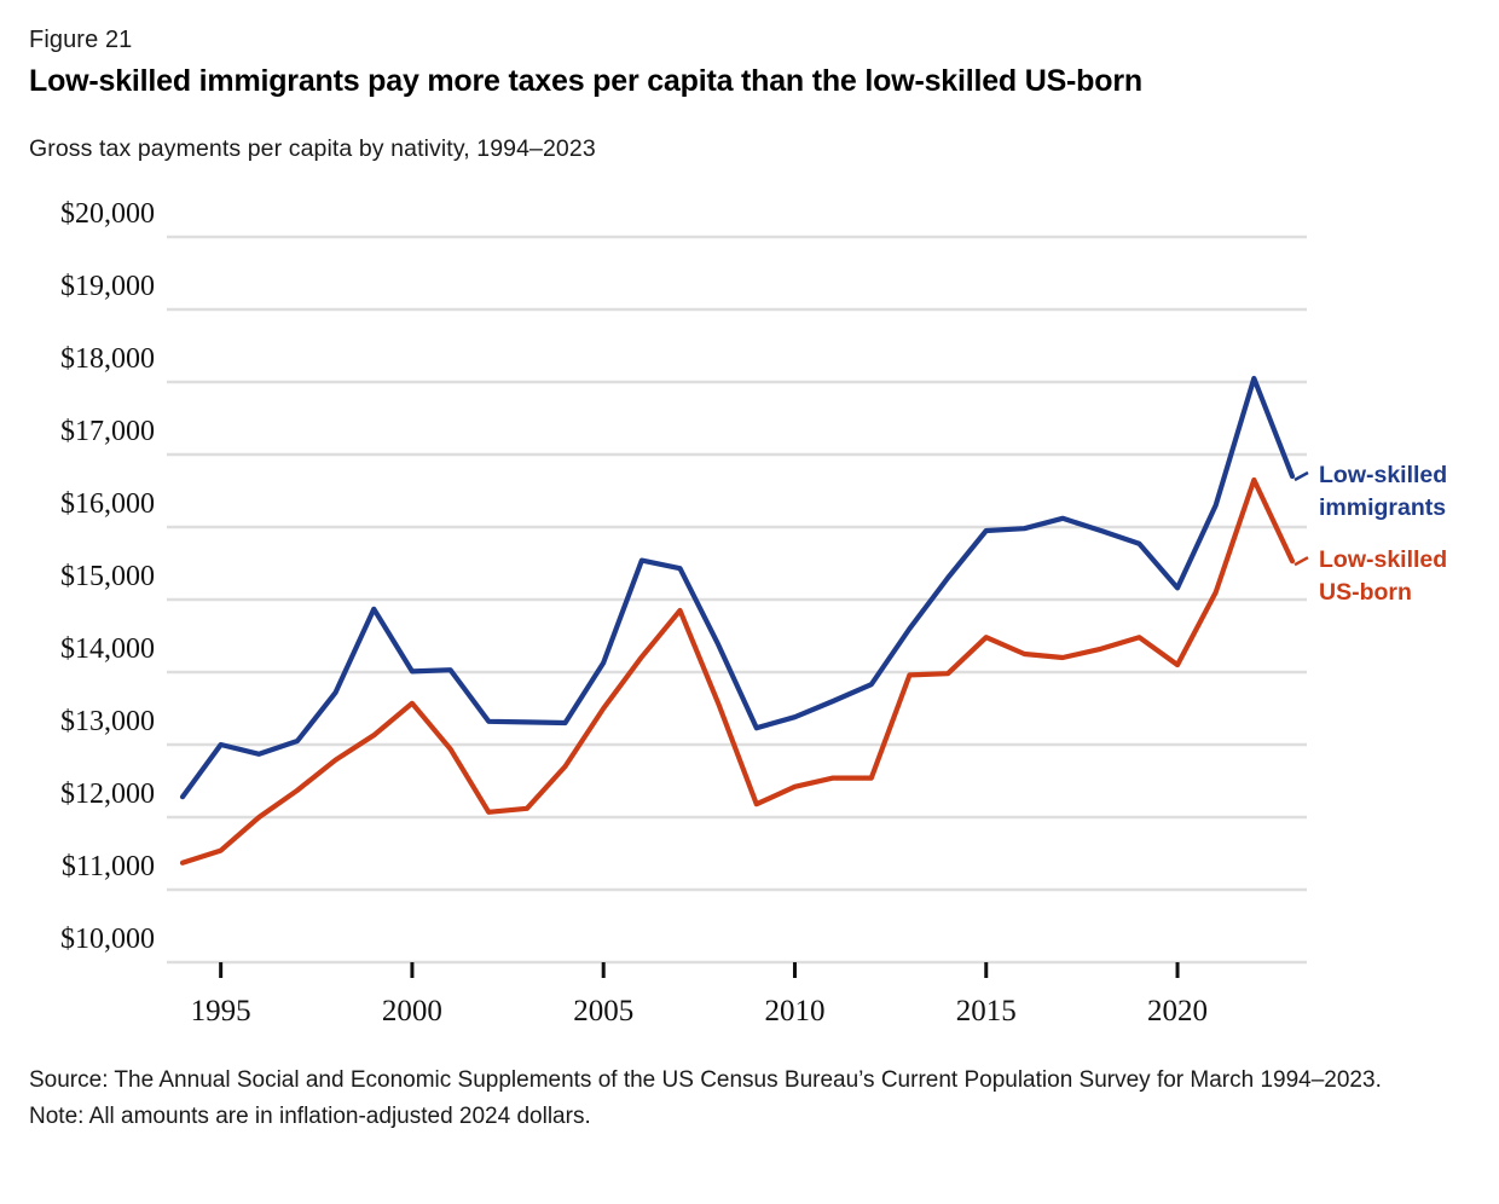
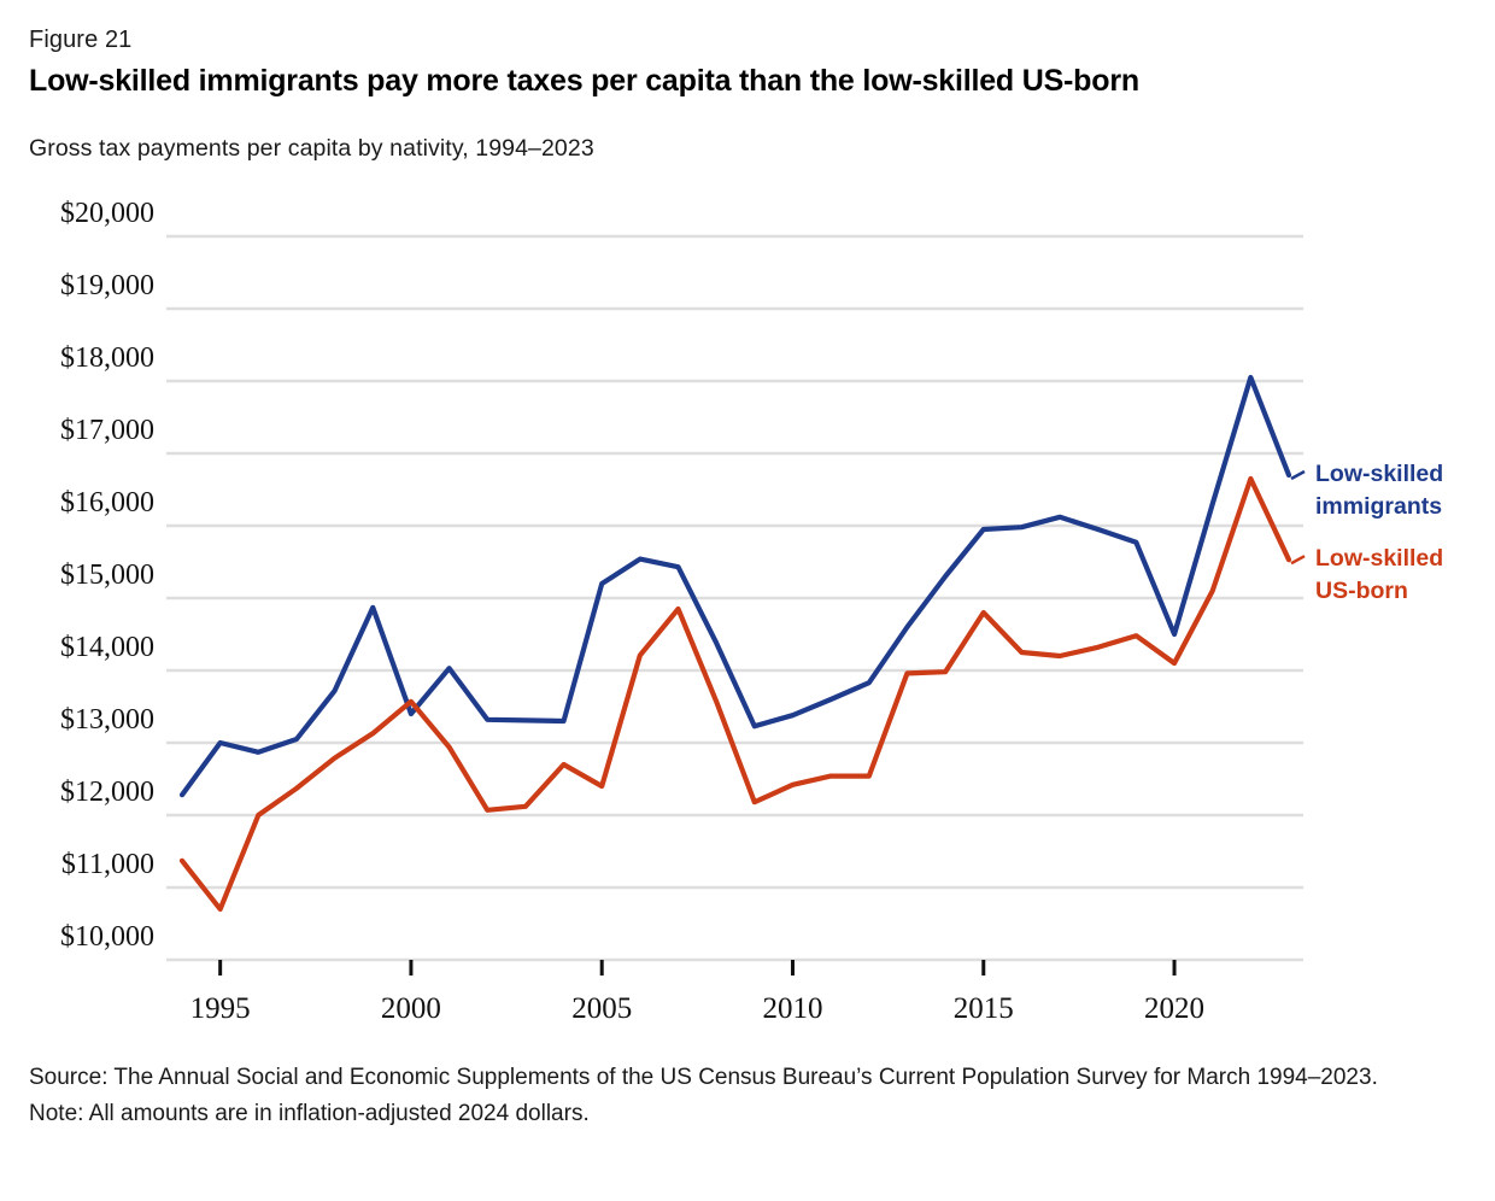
Low-skilled US-born/1995: $11500 -> $10700
Low-skilled immigrants/2000: $14000 -> $13400
Low-skilled immigrants/2005: $14100 -> $15200
Low-skilled US-born/2005: $13500 -> $12400
Low-skilled US-born/2015: $14500 -> $14800
Low-skilled immigrants/2020: $15200 -> $14500
